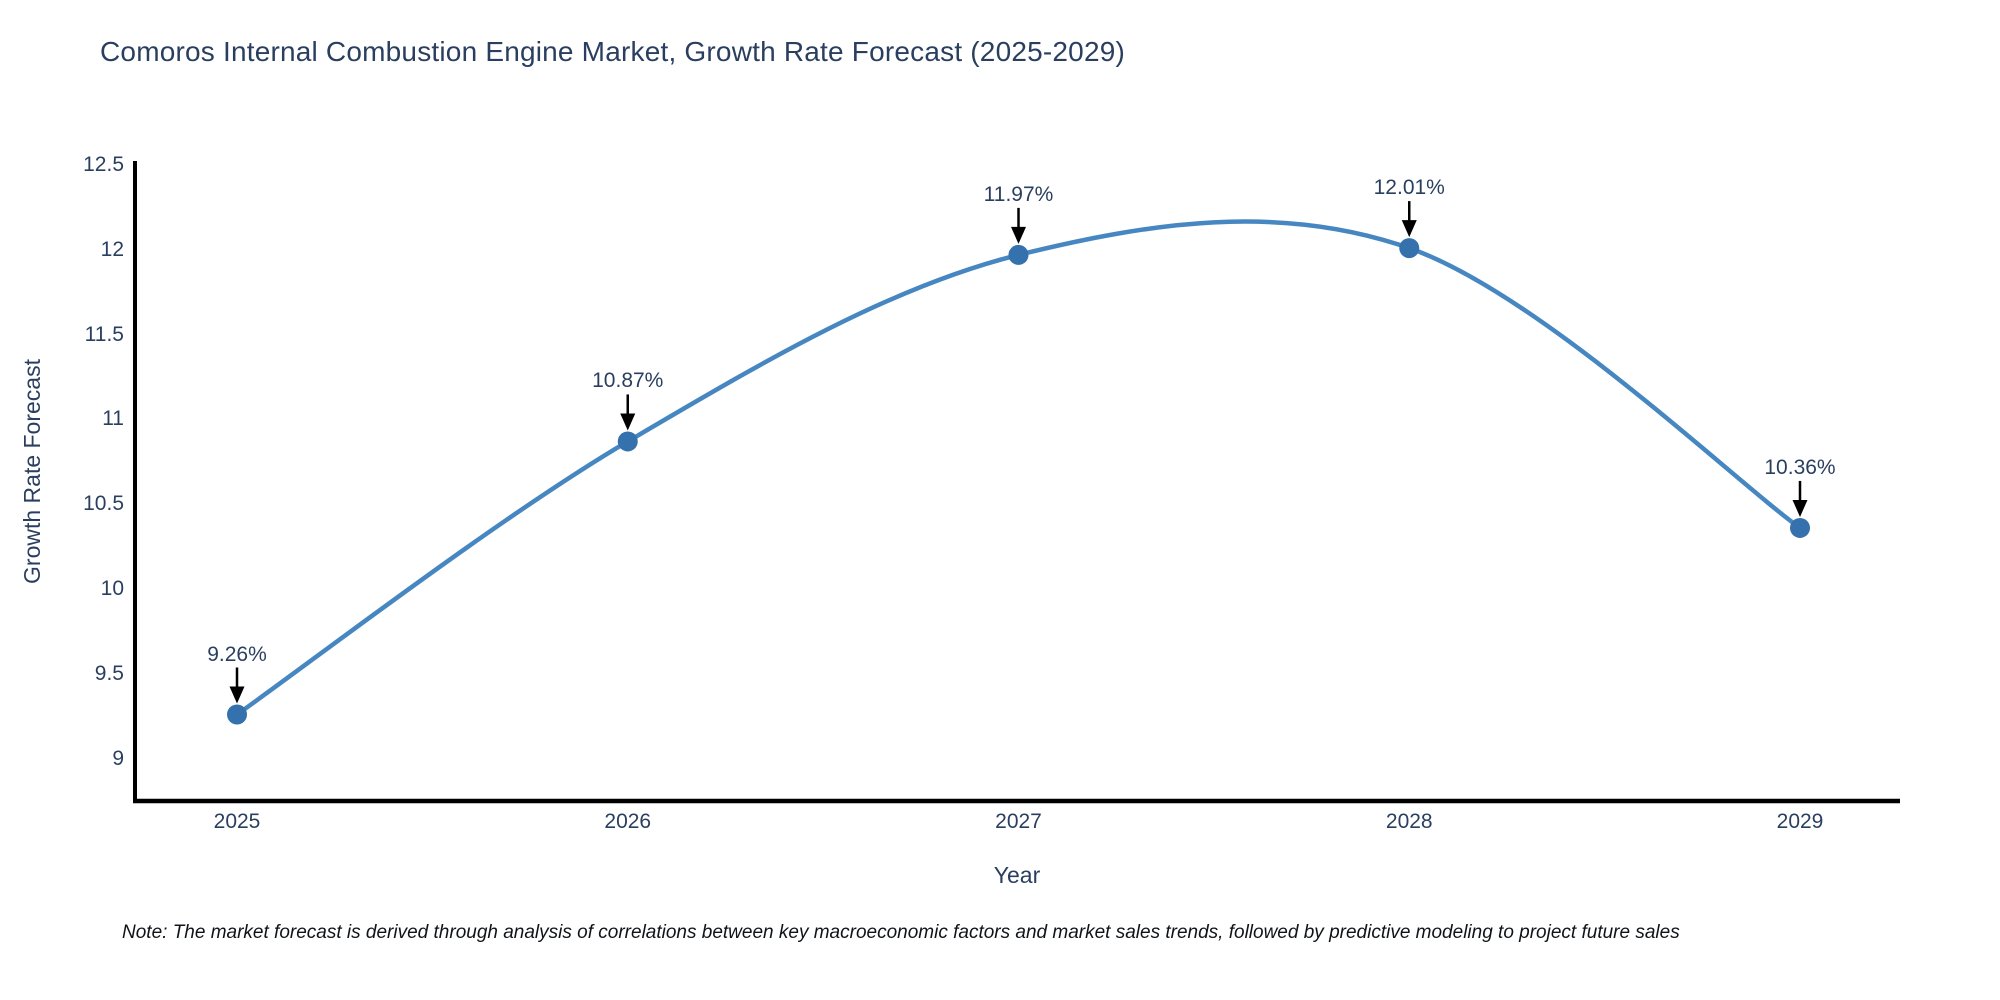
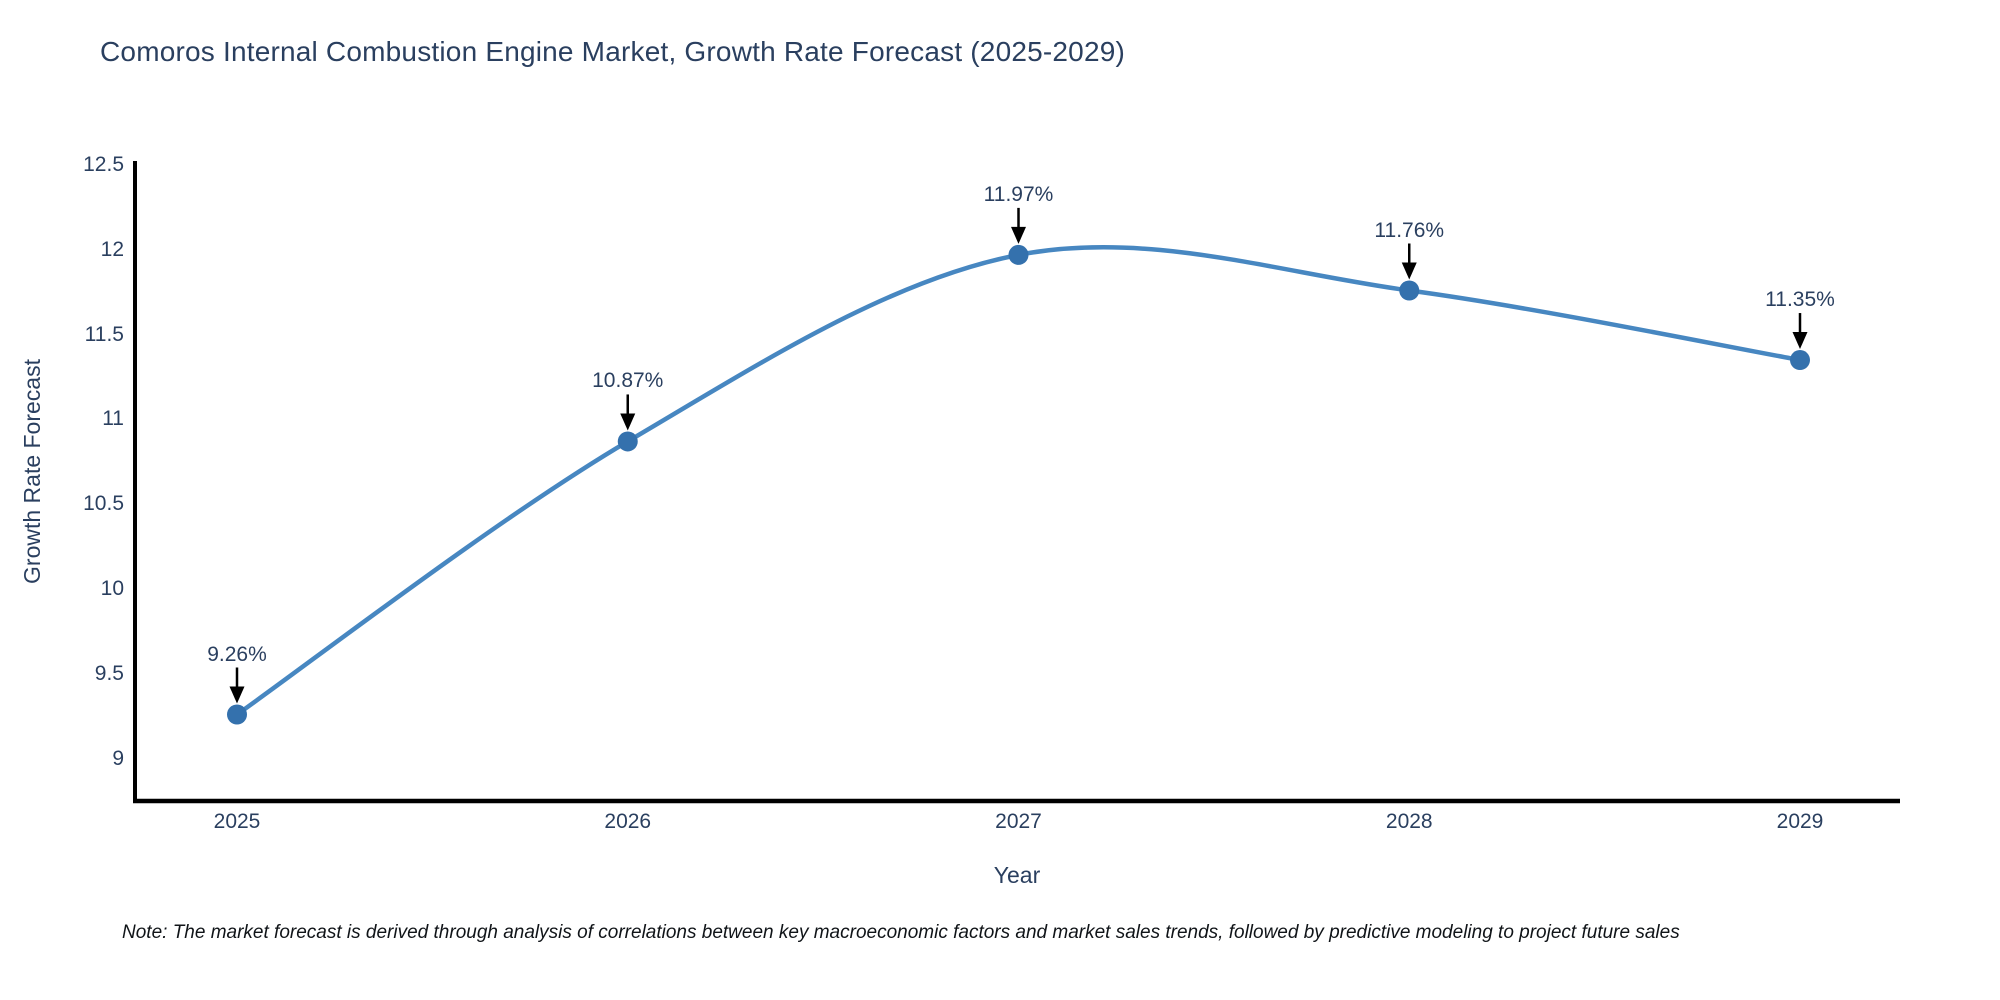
2028: 12.01% -> 11.76%
2029: 10.36% -> 11.35%
